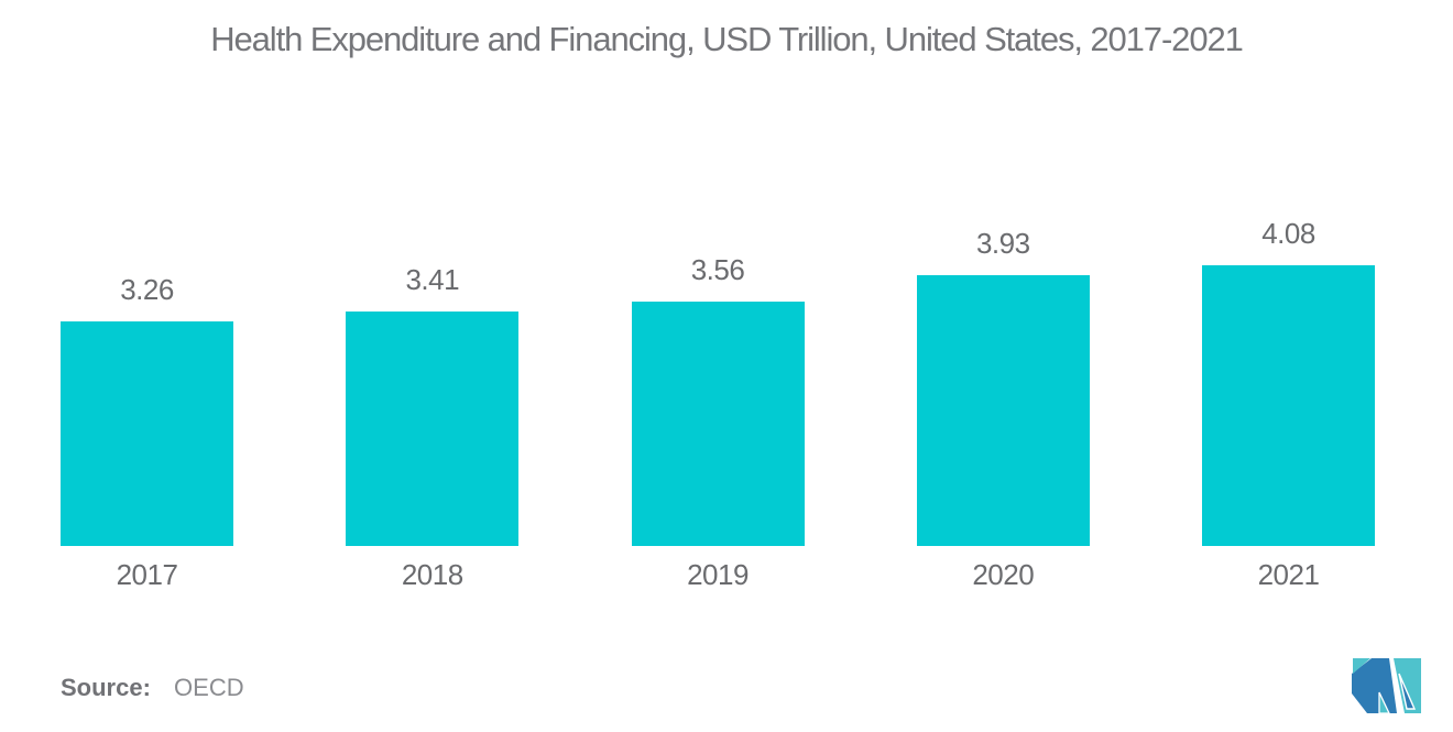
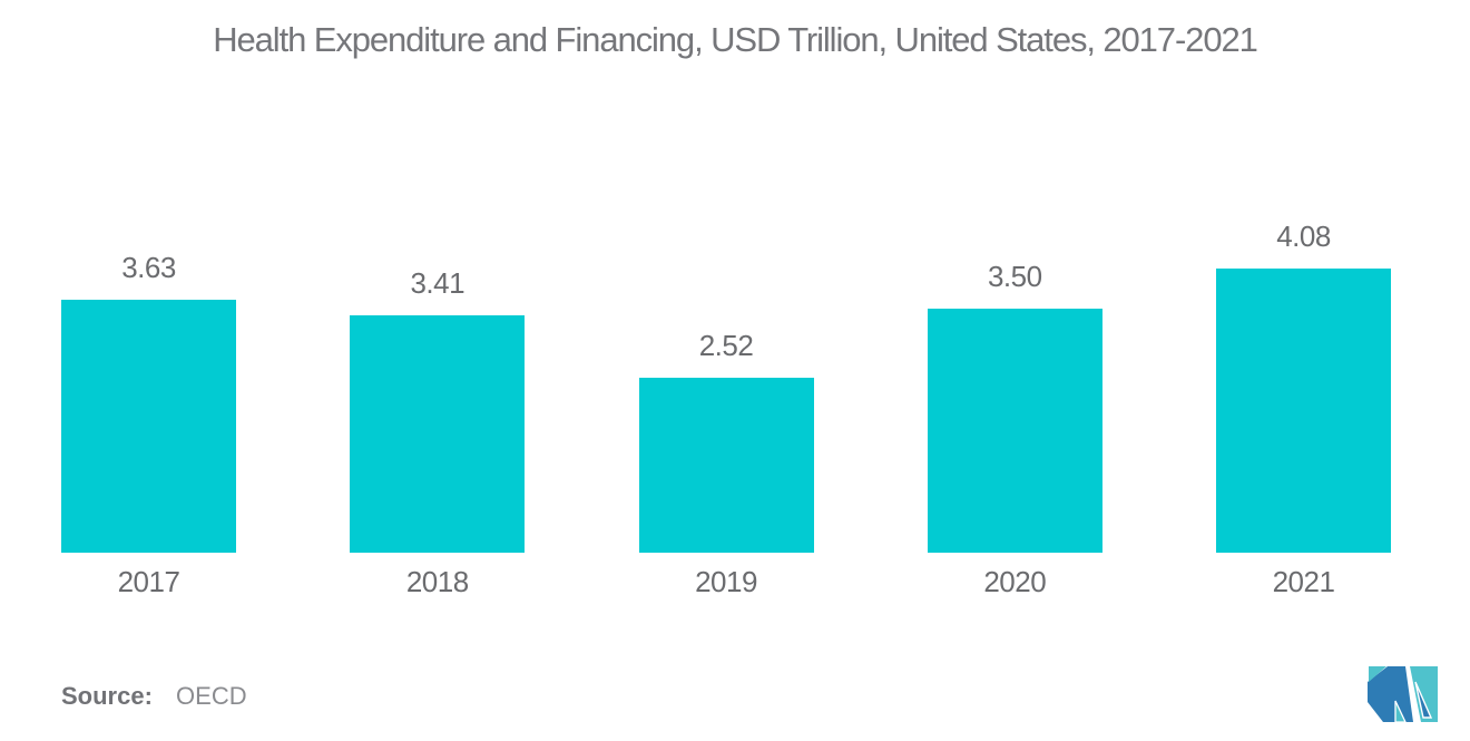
2017: 3.26 -> 3.63
2019: 3.56 -> 2.52
2020: 3.93 -> 3.50
